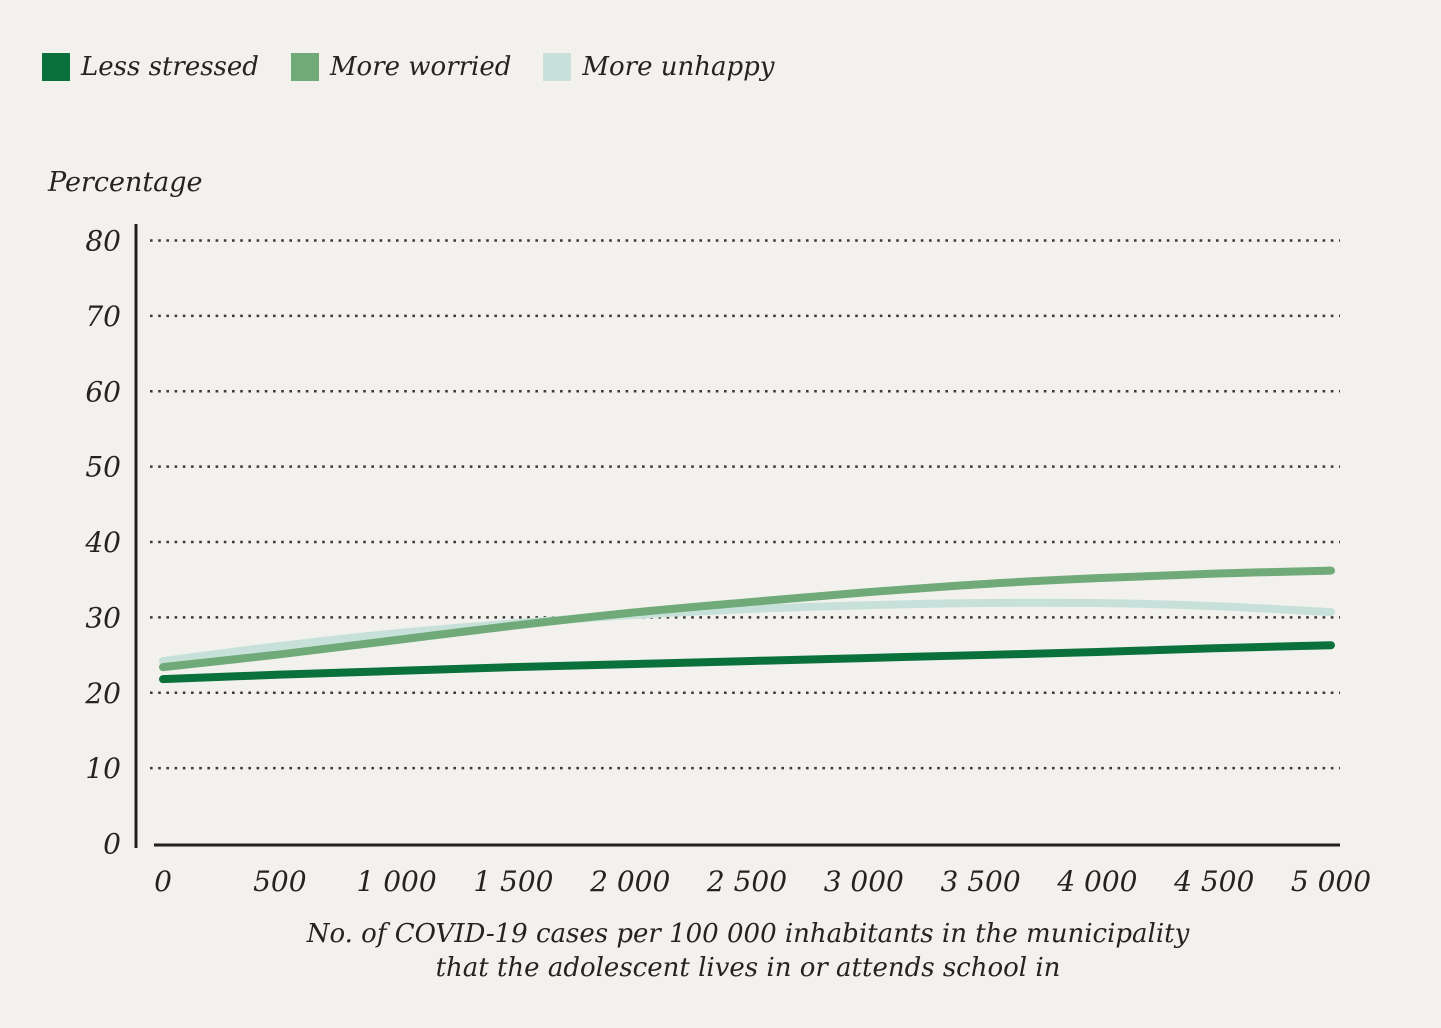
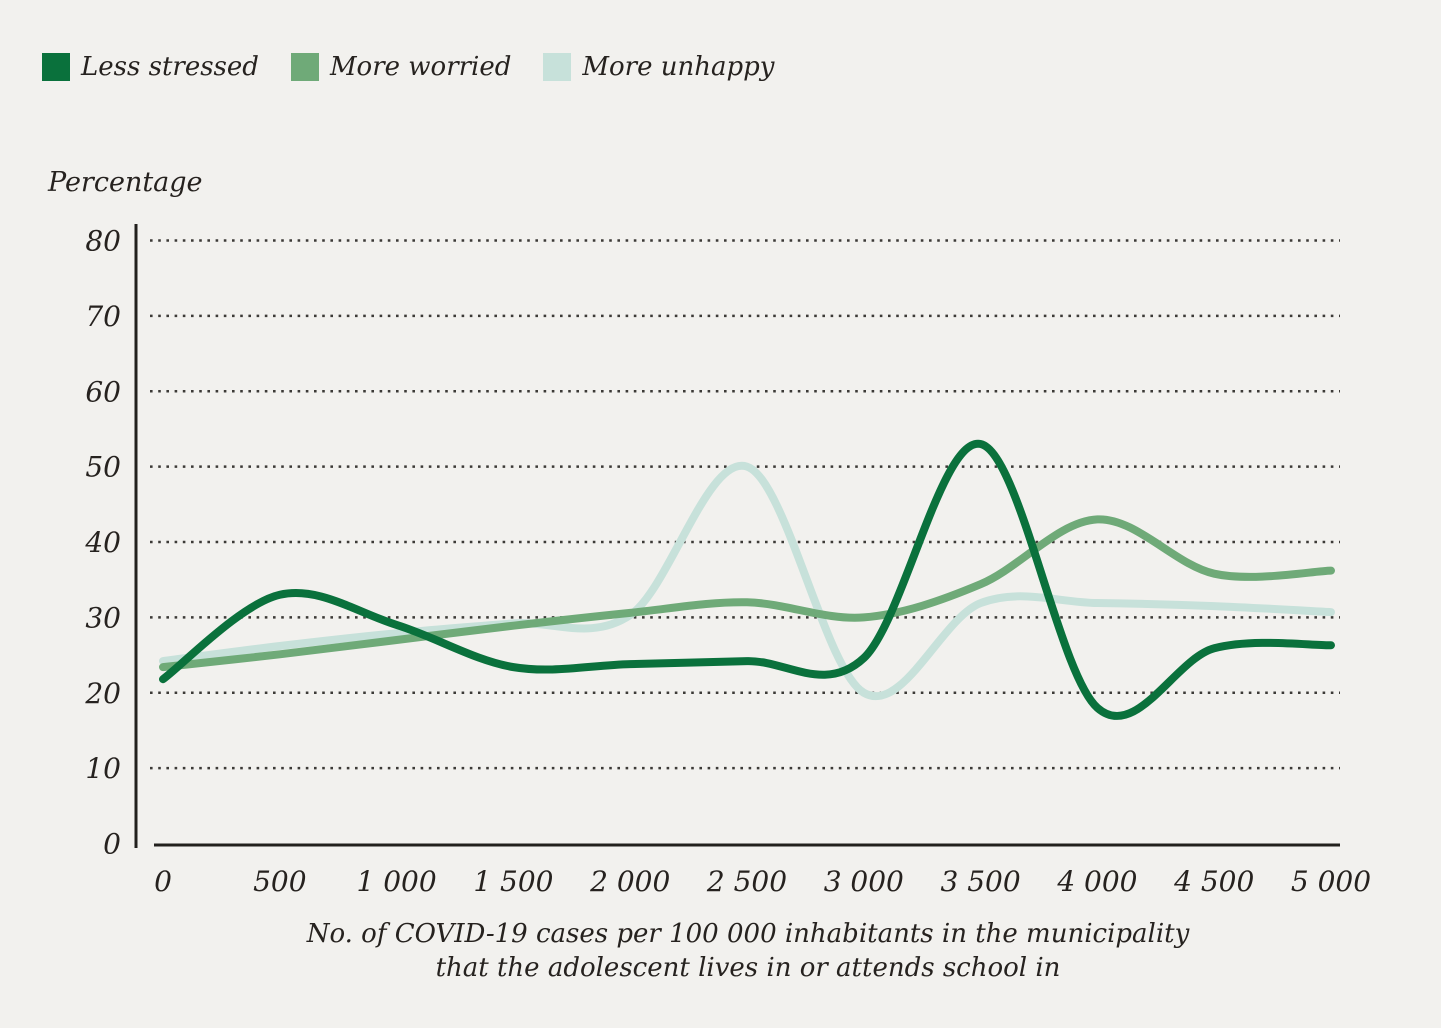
Less stressed/500: 22 -> 33
Less stressed/1000: 23 -> 29
More unhappy/2500: 31 -> 50
More worried/3000: 33 -> 30
More unhappy/3000: 32 -> 20
Less stressed/3500: 25 -> 53
Less stressed/4000: 25 -> 18
More worried/4000: 35 -> 43
